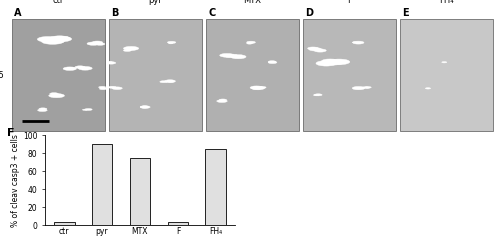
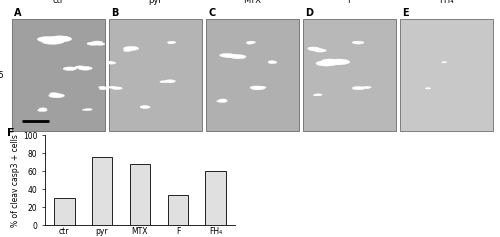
ctr: 3 -> 30
pyr: 90 -> 76
MTX: 75 -> 68
F: 3 -> 34
FH₄: 85 -> 60
